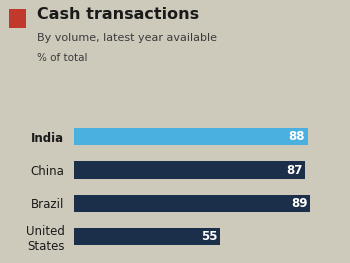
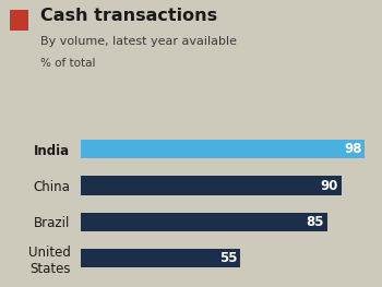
India: 88 -> 98
China: 87 -> 90
Brazil: 89 -> 85
